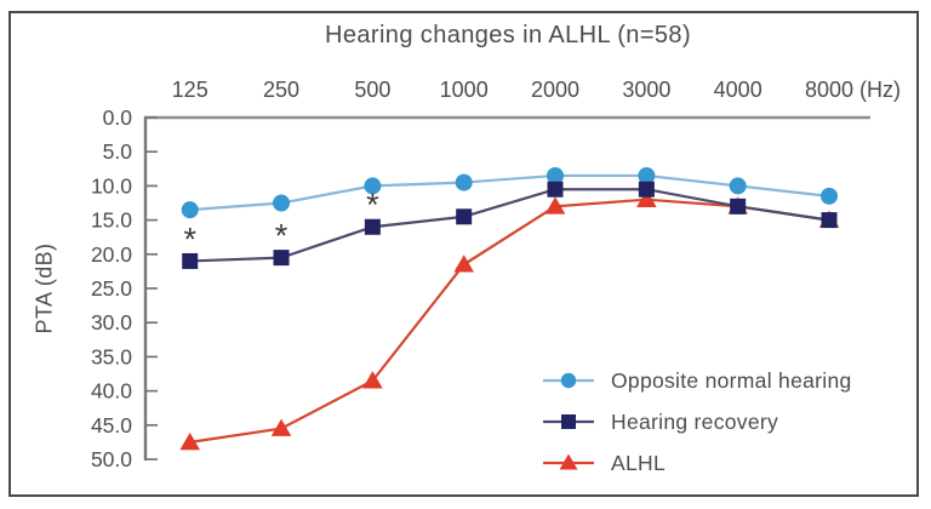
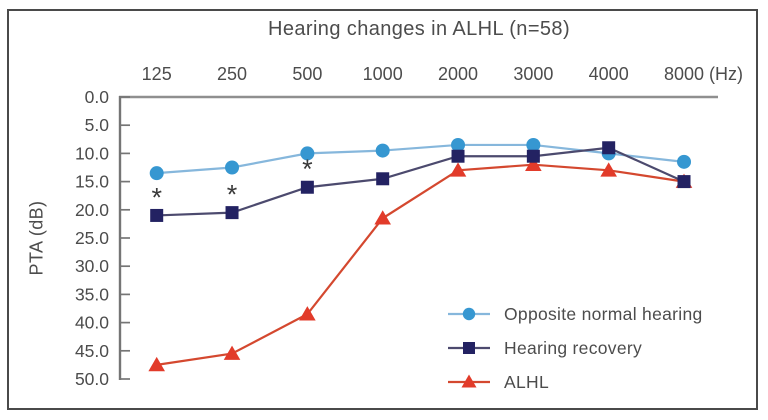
Hearing recovery/4000: 13 -> 9
